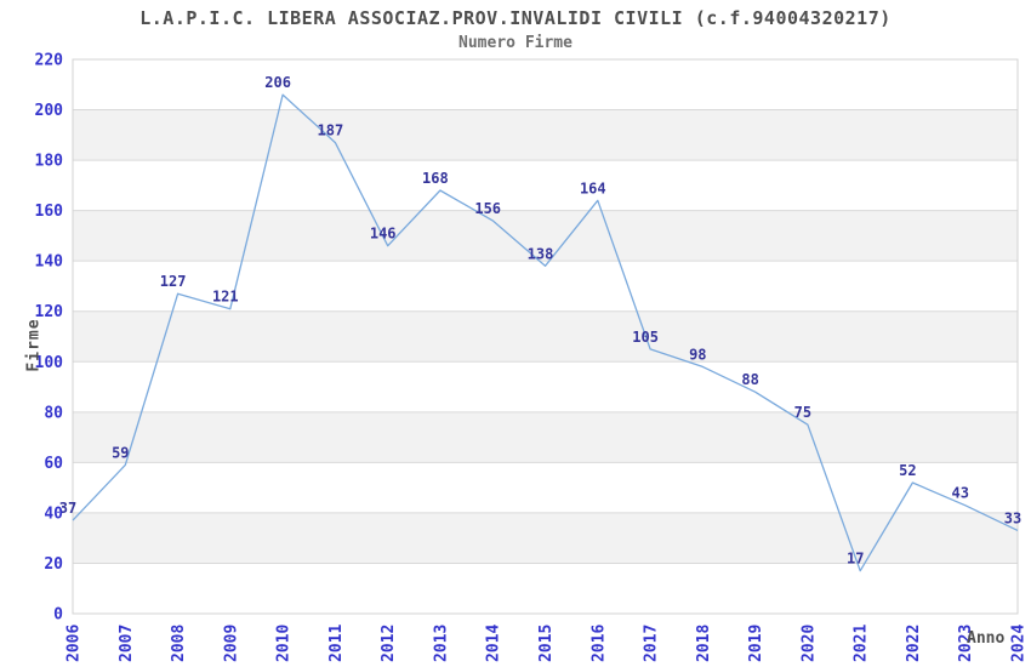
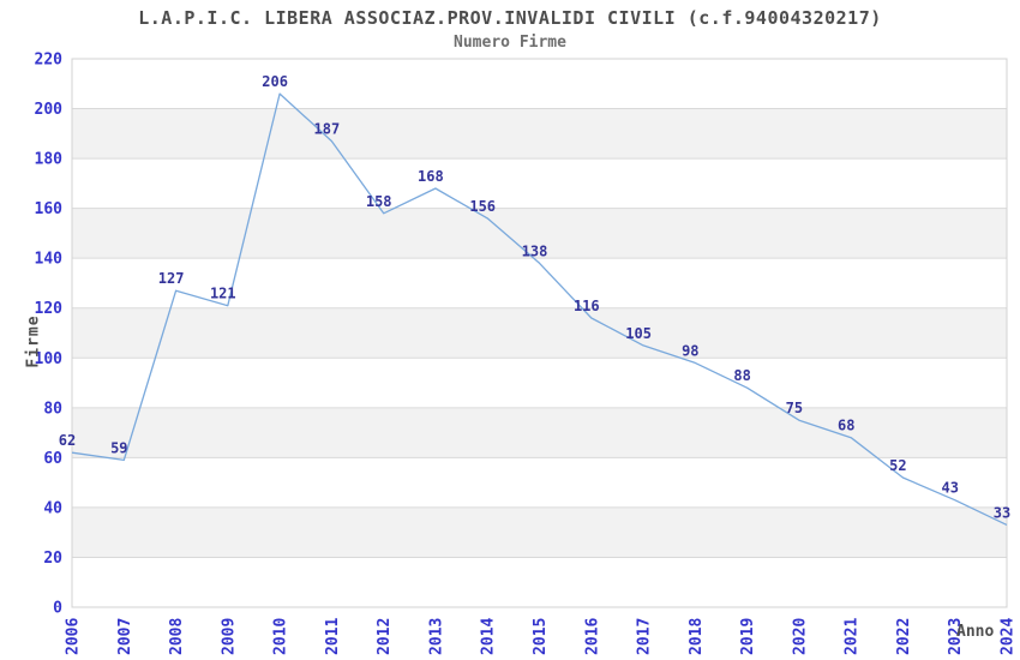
2006: 37 -> 62
2012: 146 -> 158
2016: 164 -> 116
2021: 17 -> 68
